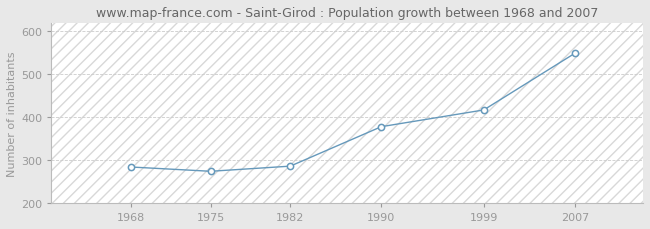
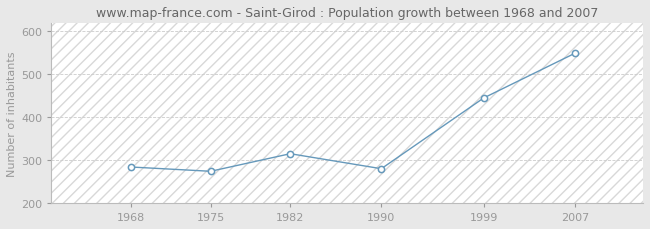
1982: 286 -> 315
1990: 378 -> 280
1999: 417 -> 445
